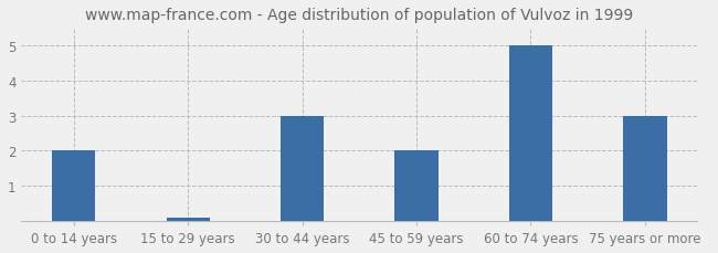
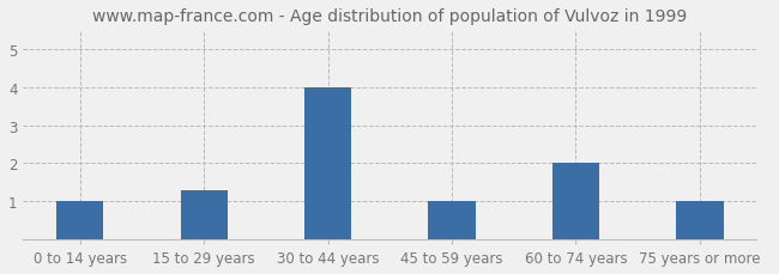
0 to 14 years: 2.0 -> 1.0
15 to 29 years: 0.1 -> 1.3
30 to 44 years: 3.0 -> 4.0
45 to 59 years: 2.0 -> 1.0
60 to 74 years: 5.0 -> 2.0
75 years or more: 3.0 -> 1.0
